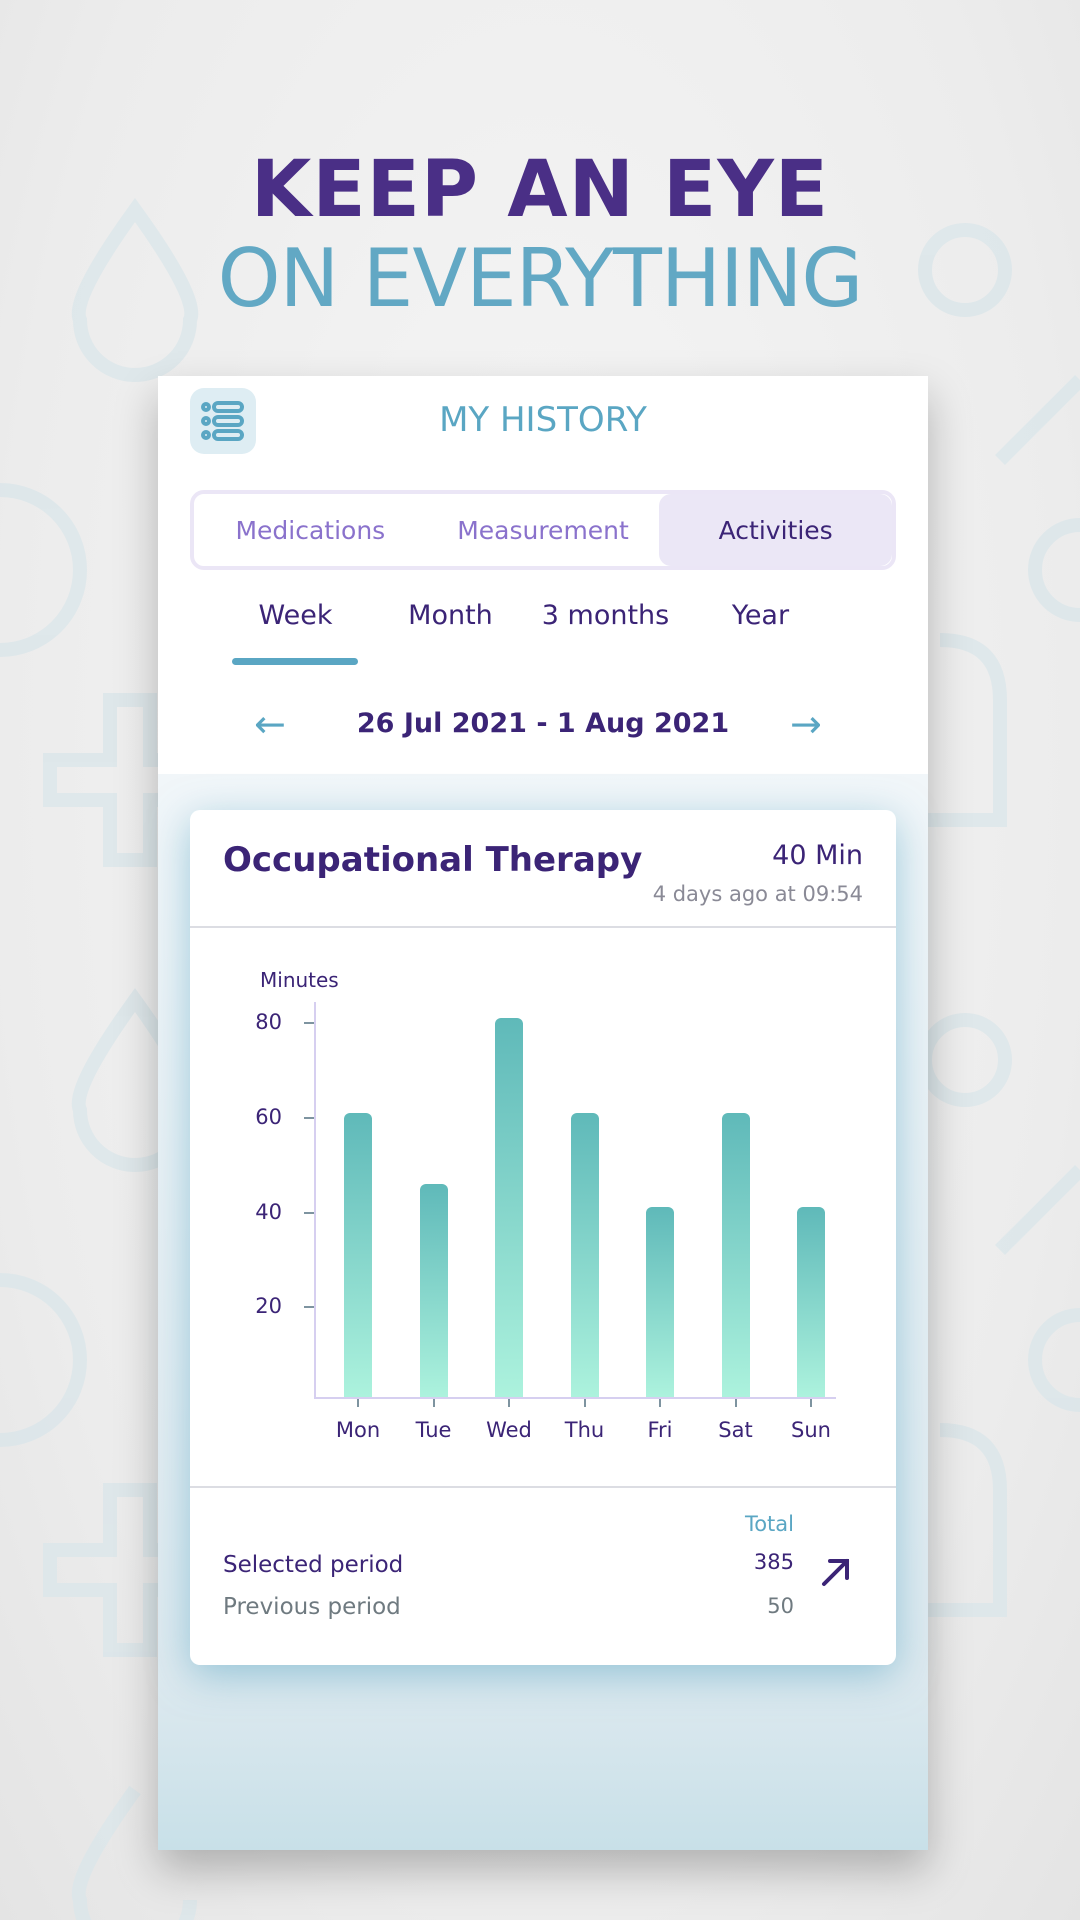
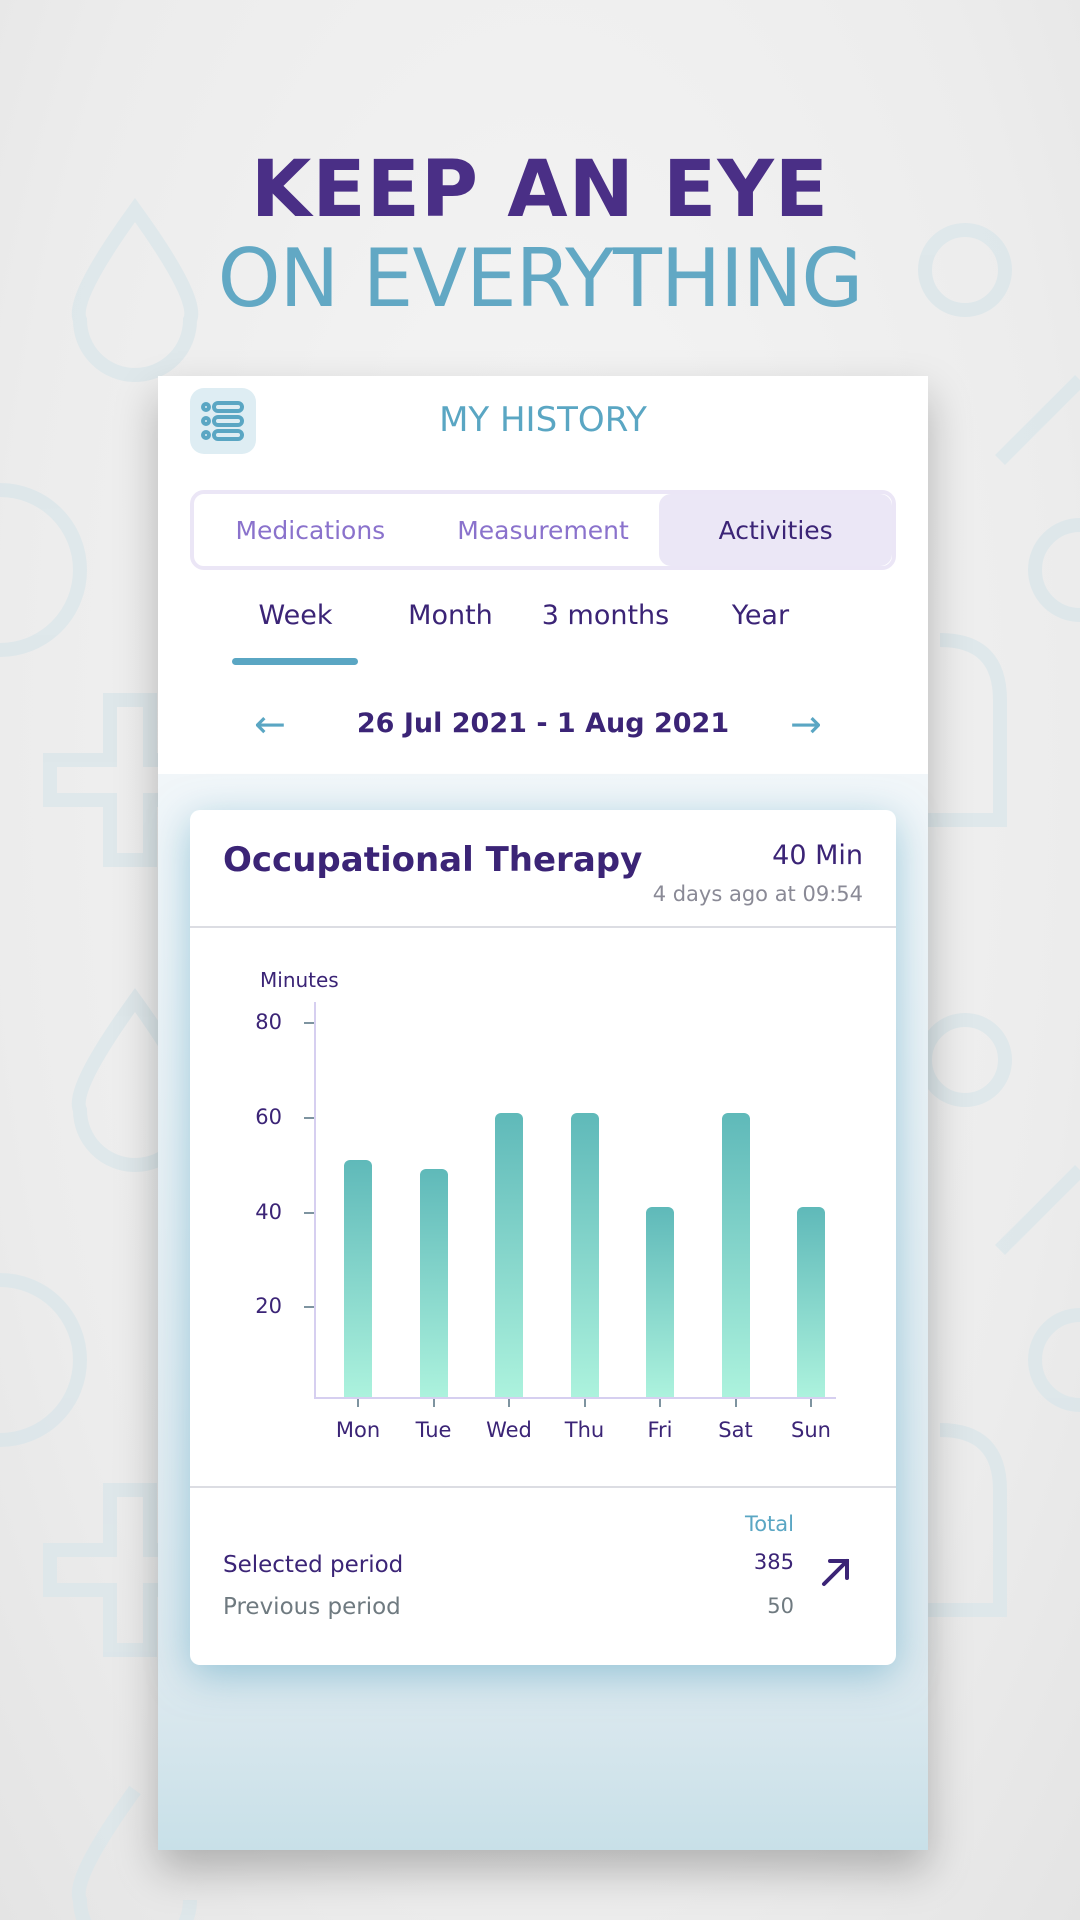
Mon: 60 -> 50
Tue: 45 -> 48
Wed: 80 -> 60
